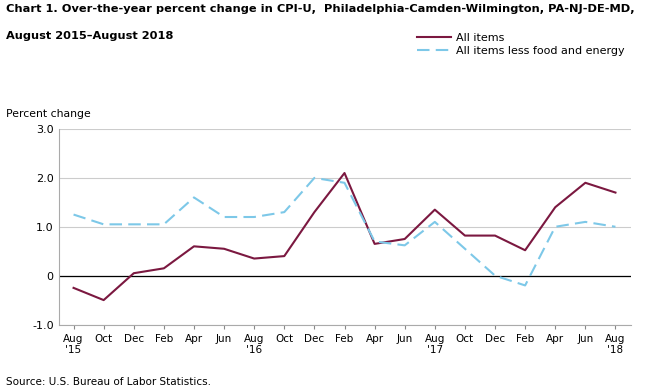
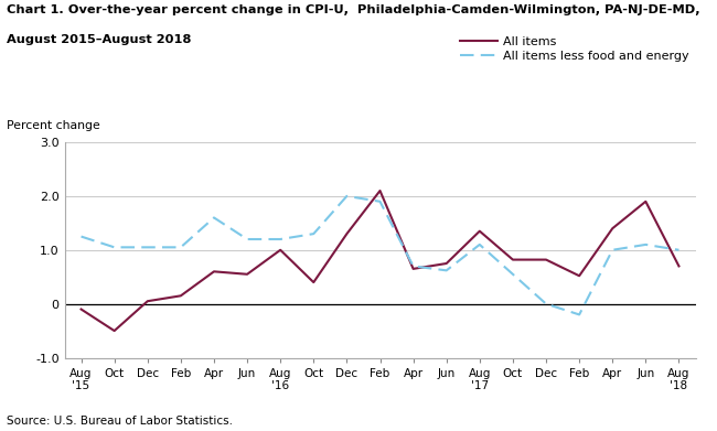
All items/Aug '15: -0.25 -> -0.10
All items/Aug '16: 0.35 -> 1.00
All items/Aug '18: 1.70 -> 0.70
